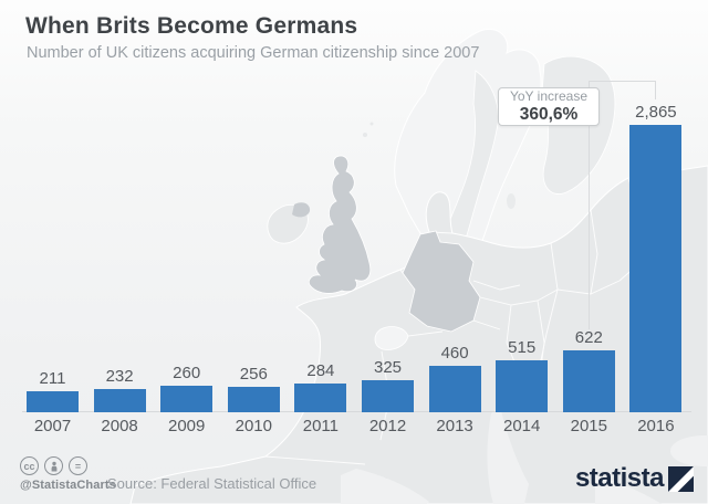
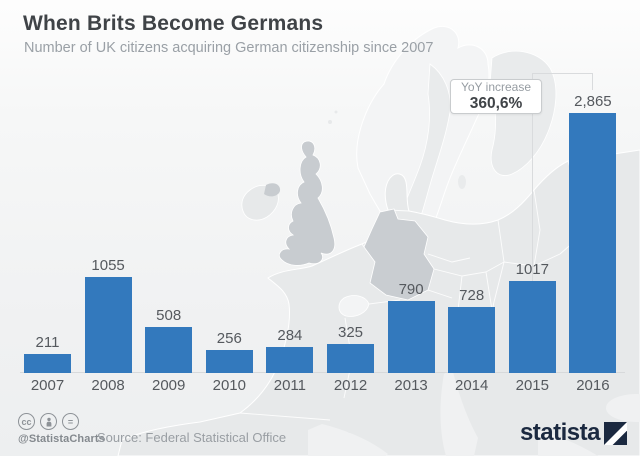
2008: 232 -> 1055
2009: 260 -> 508
2013: 460 -> 790
2014: 515 -> 728
2015: 622 -> 1017
